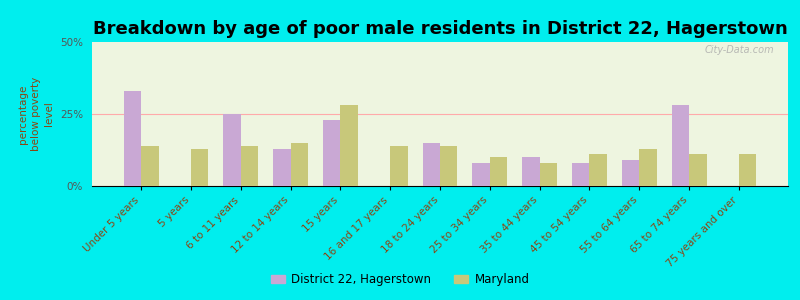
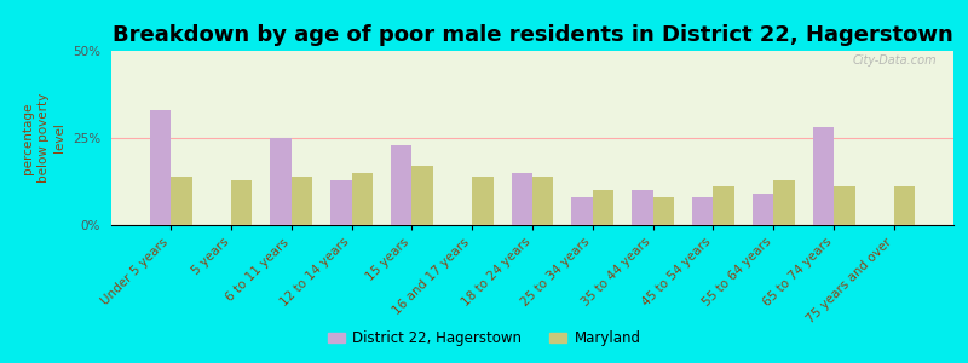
Maryland/15 years: 28% -> 17%
